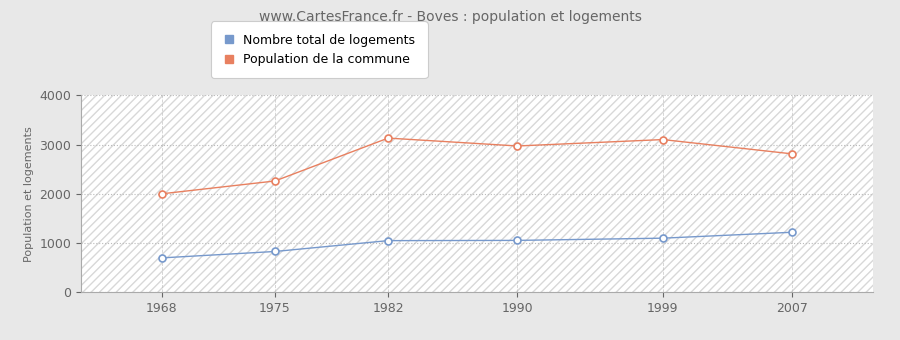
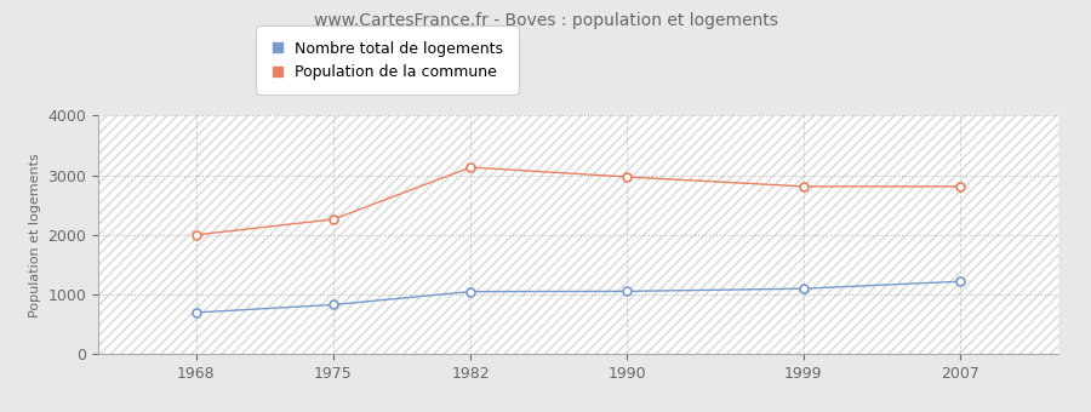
Population de la commune/1999: 3100 -> 2810
